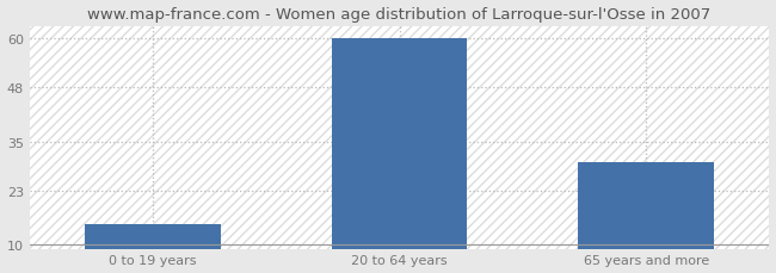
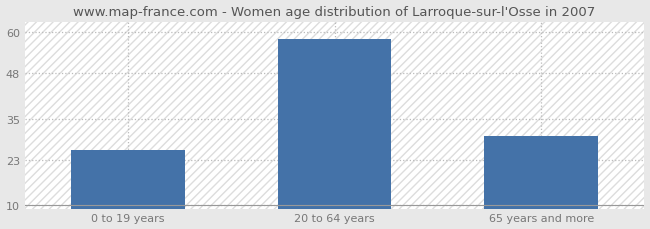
0 to 19 years: 15 -> 26
20 to 64 years: 60 -> 58
